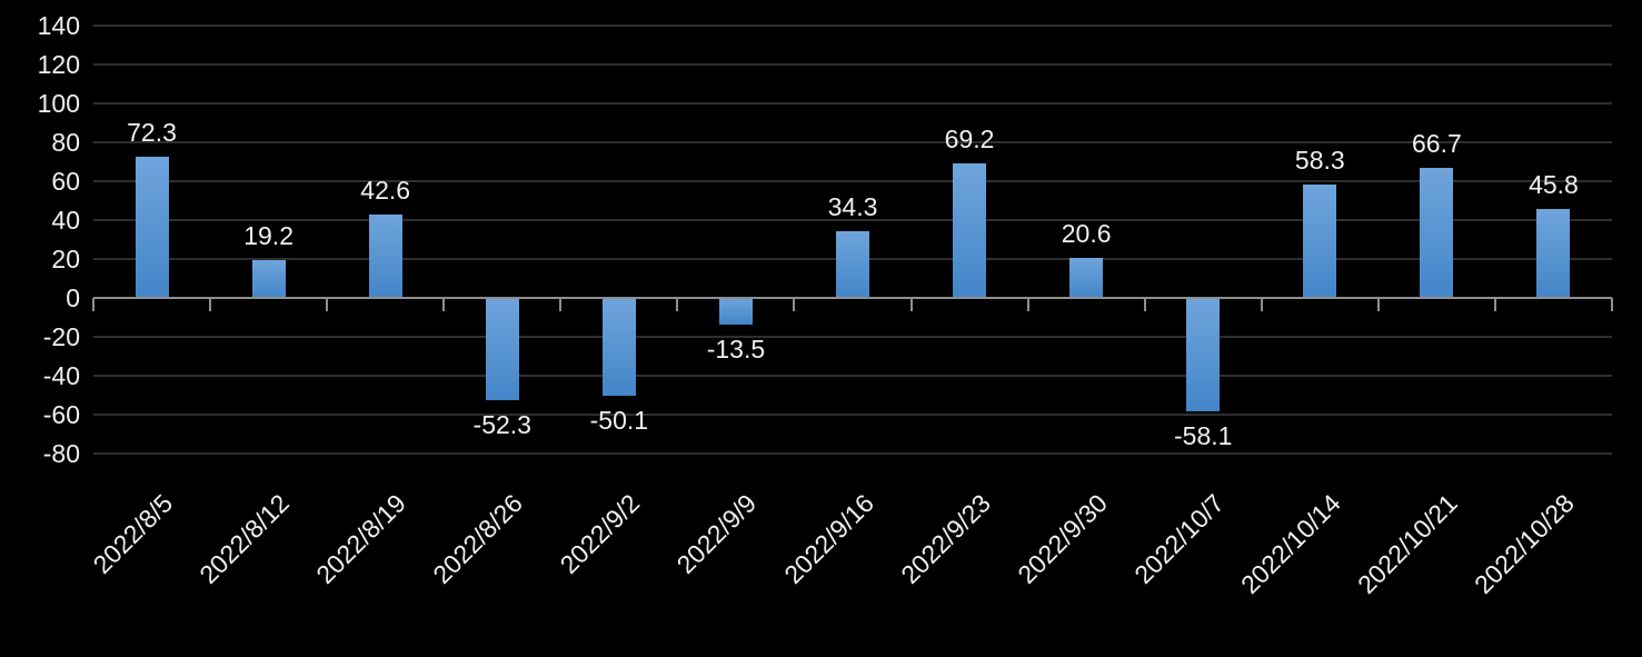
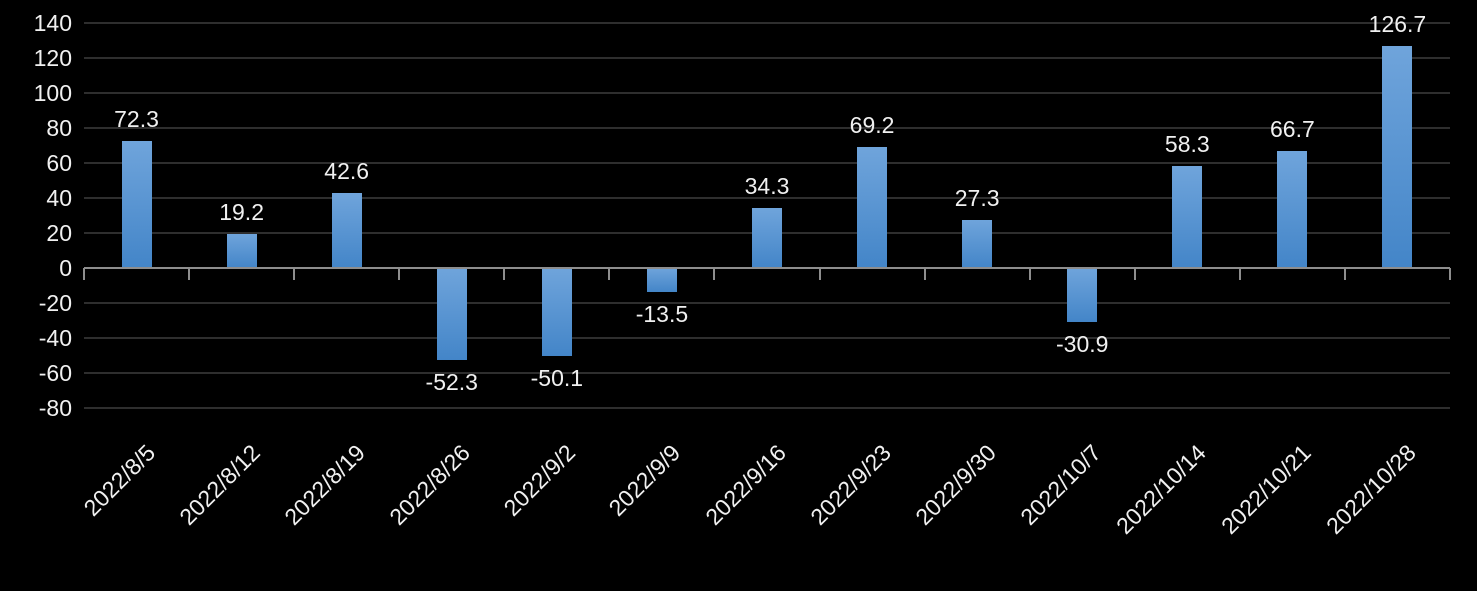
2022/9/30: 20.6 -> 27.3
2022/10/7: -58.1 -> -30.9
2022/10/28: 45.8 -> 126.7
